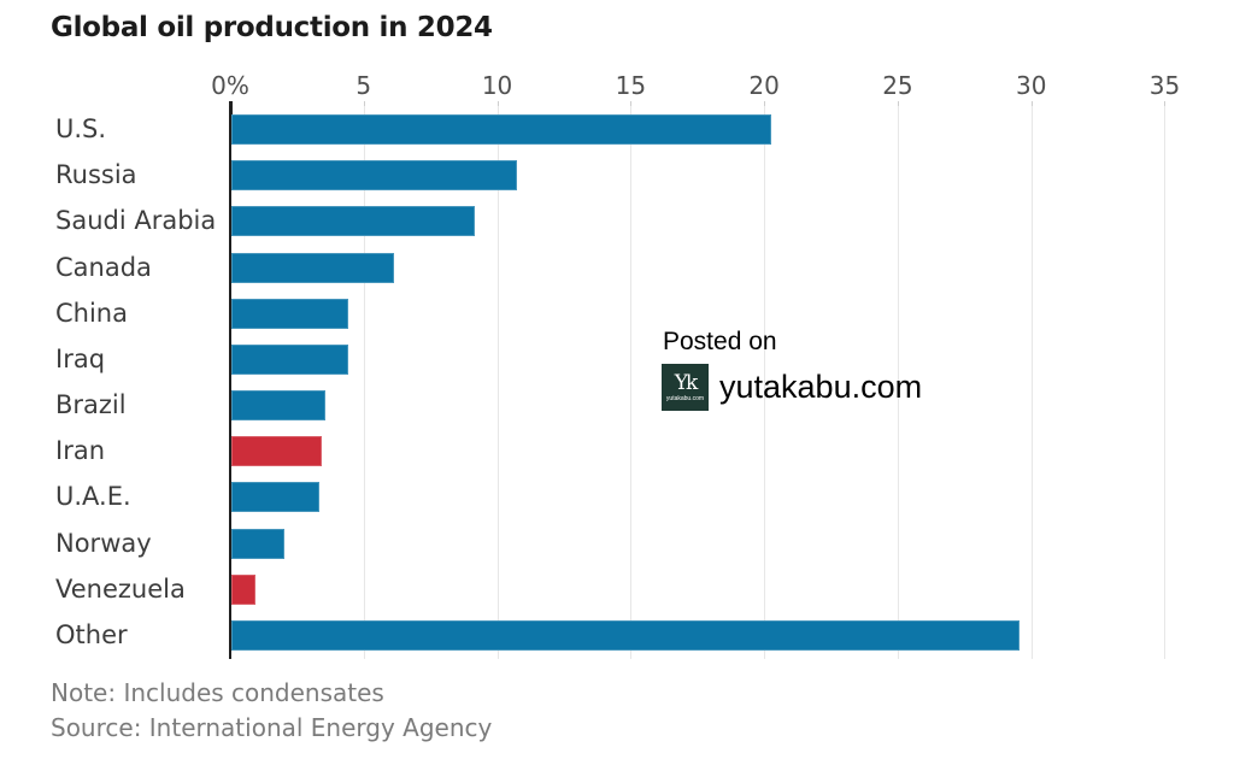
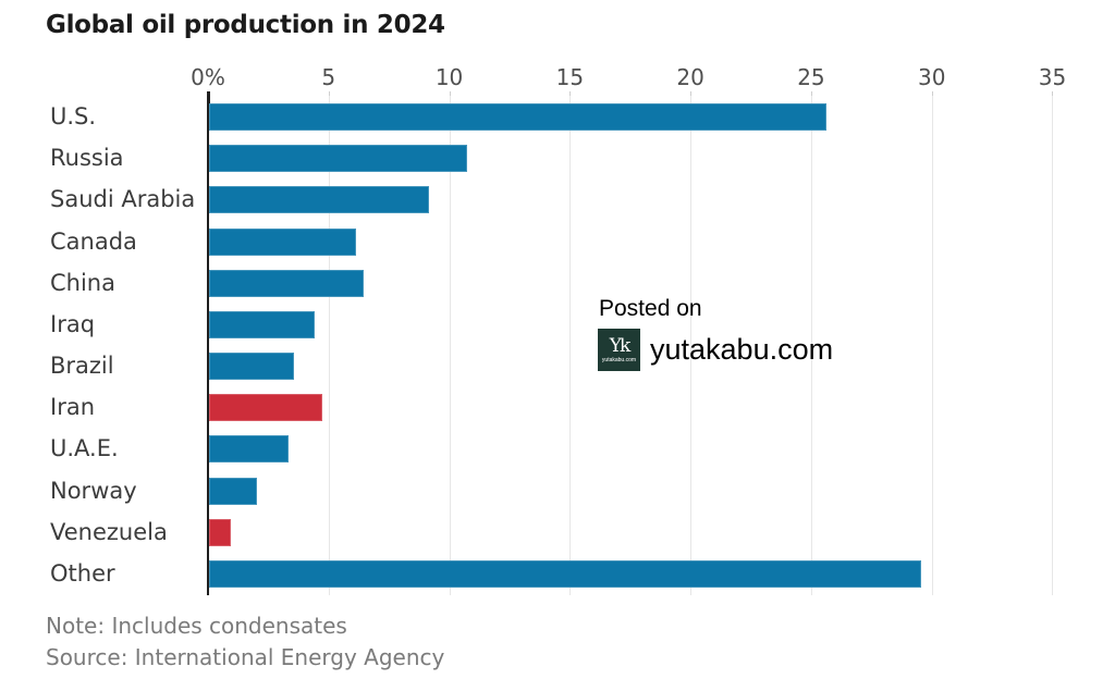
U.S.: 20.2 -> 25.6
China: 4.4 -> 6.4
Iran: 3.4 -> 4.7
